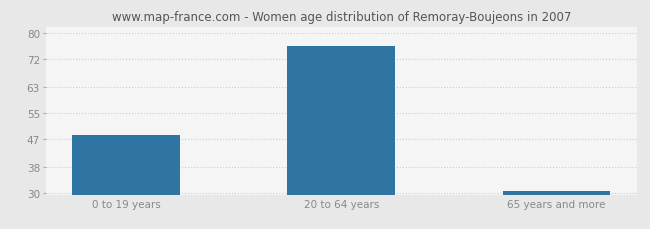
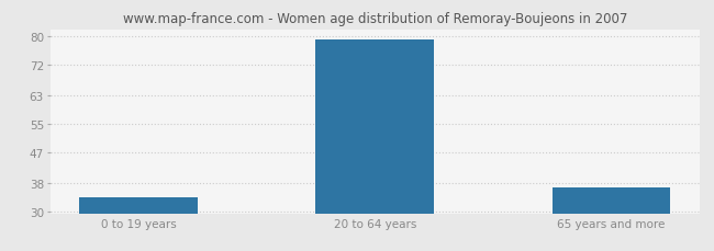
0 to 19 years: 48.0 -> 34.0
20 to 64 years: 76.0 -> 79.0
65 years and more: 30.5 -> 37.0
